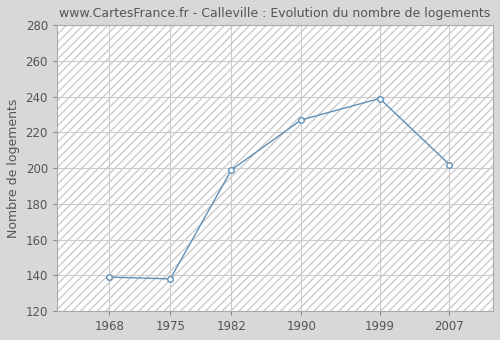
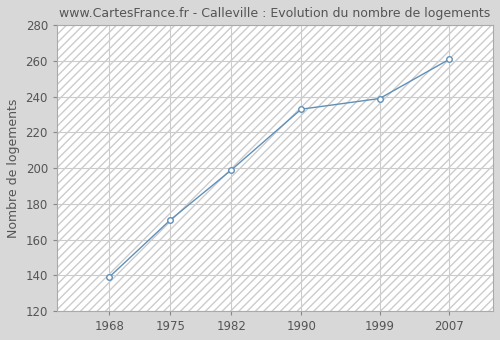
1975: 138 -> 171
1990: 227 -> 233
2007: 202 -> 261
